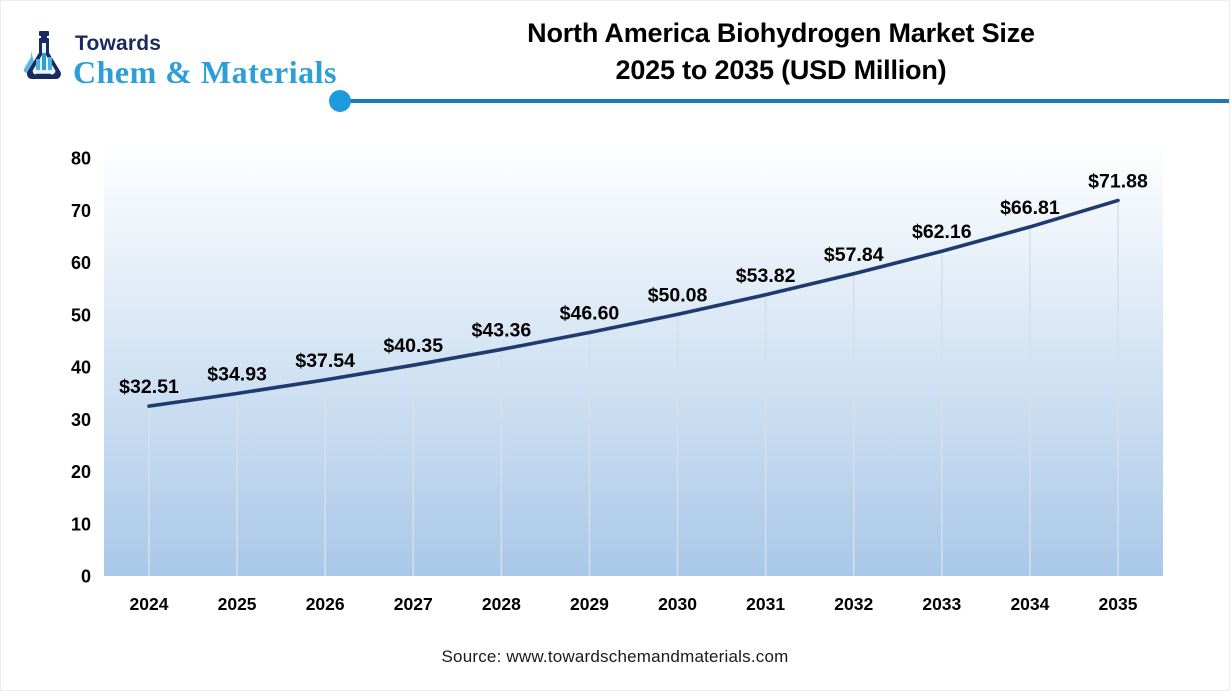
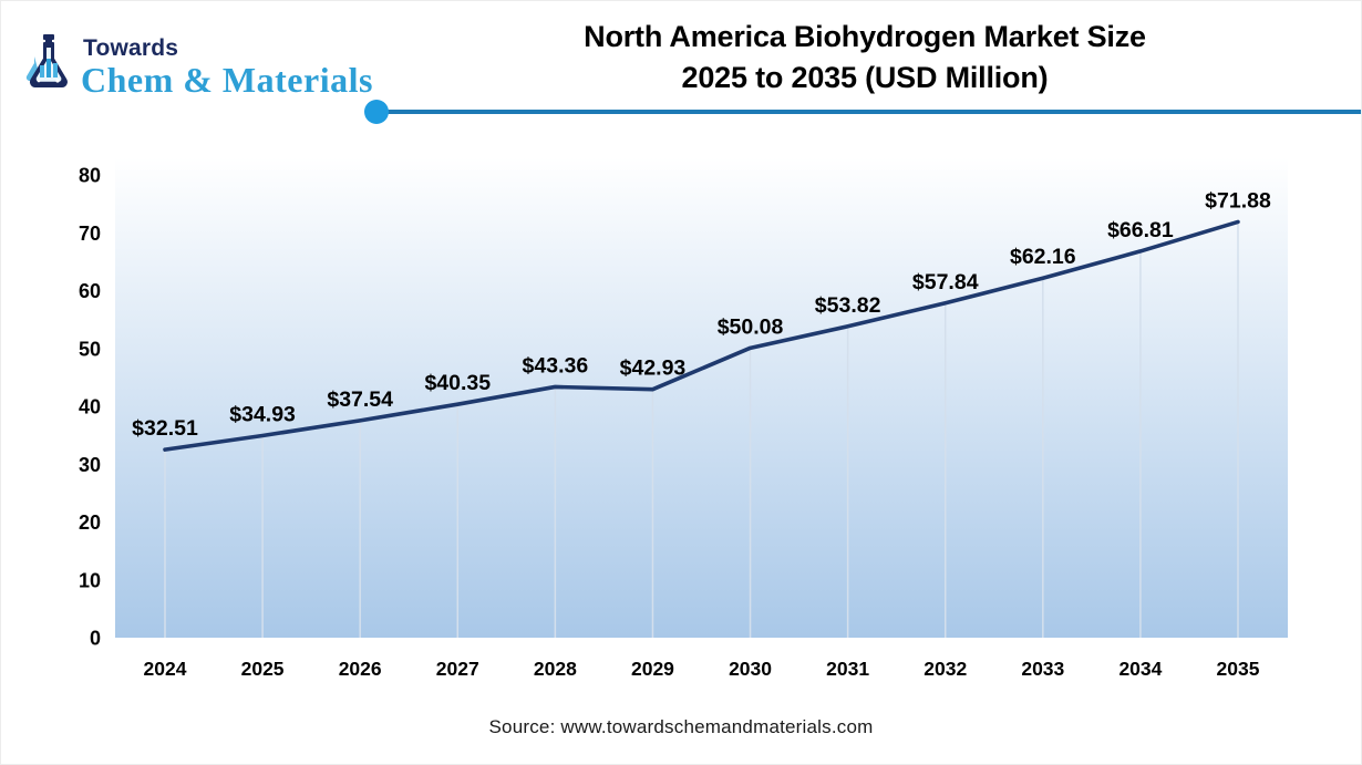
2029: $46.60 -> $42.93
